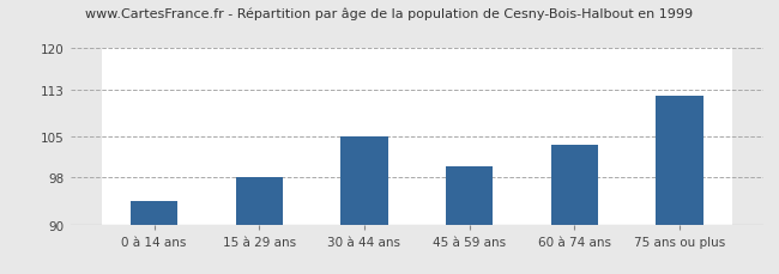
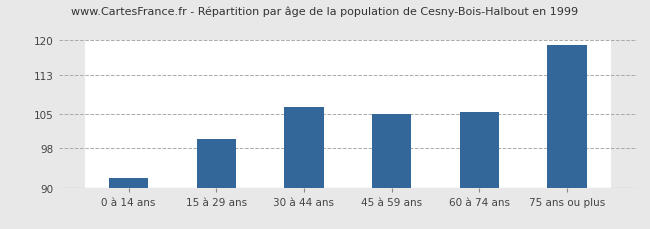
0 à 14 ans: 94.0 -> 92.0
15 à 29 ans: 98.0 -> 100.0
30 à 44 ans: 105.0 -> 106.5
45 à 59 ans: 100.0 -> 105.0
60 à 74 ans: 103.5 -> 105.5
75 ans ou plus: 112.0 -> 119.0
